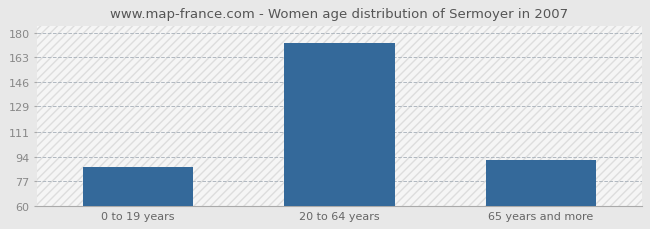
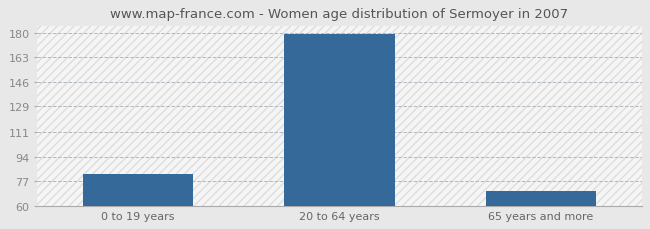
0 to 19 years: 87 -> 82
20 to 64 years: 173 -> 179
65 years and more: 92 -> 70
